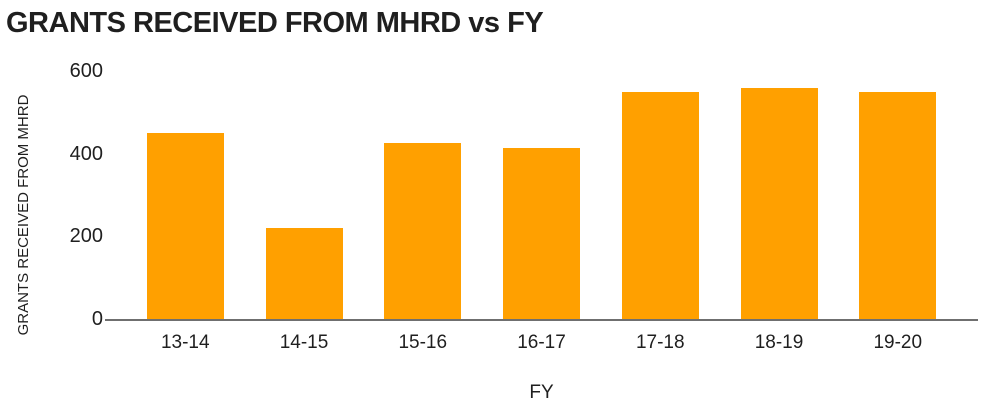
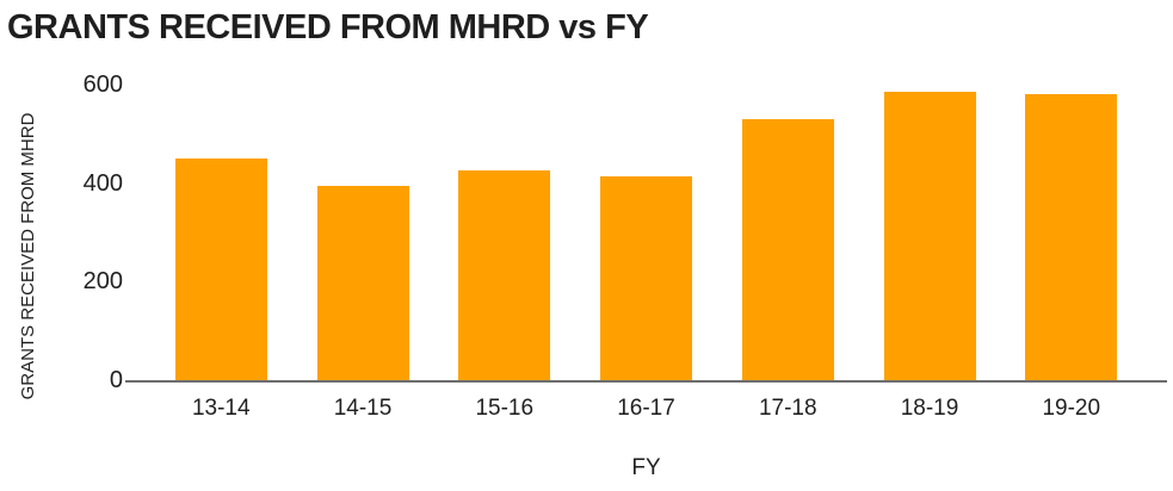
14-15: 220 -> 400
17-18: 550 -> 530
18-19: 560 -> 580
19-20: 550 -> 580
